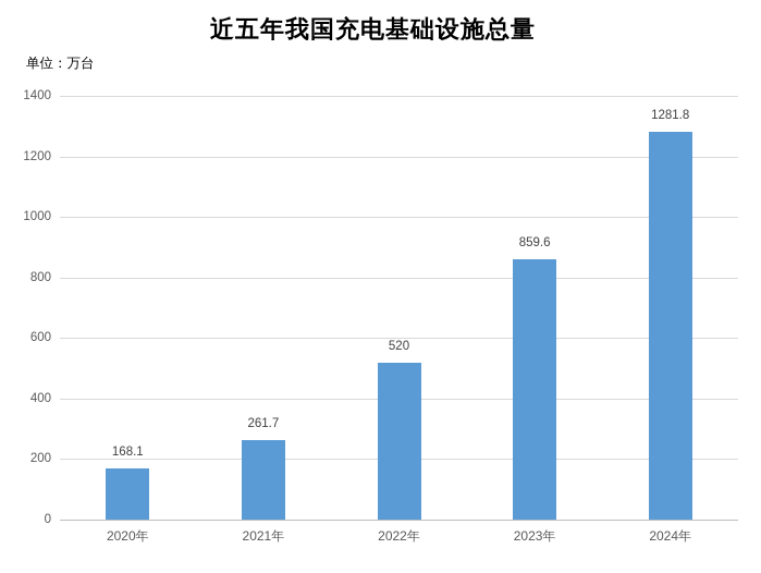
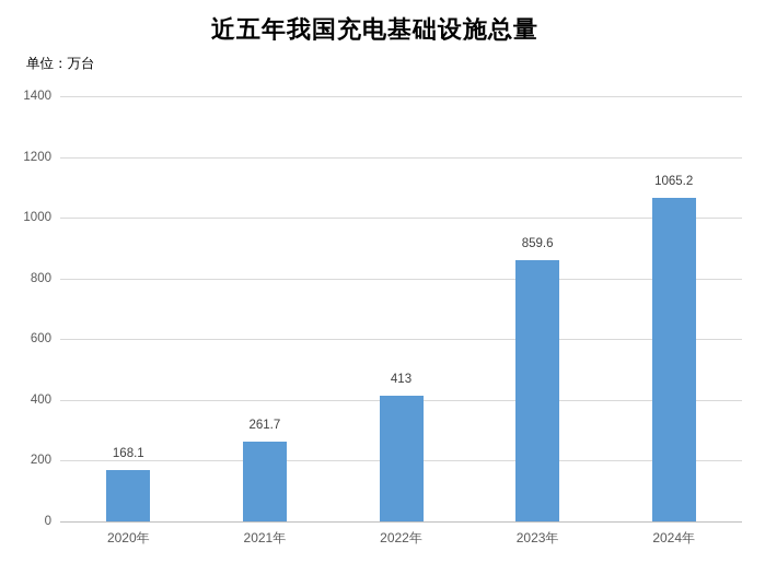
2022年: 520 -> 413
2024年: 1281.8 -> 1065.2
